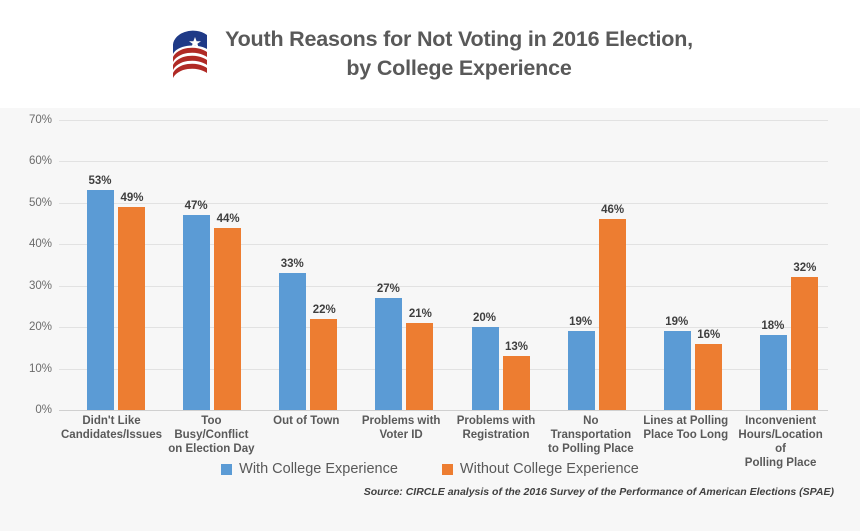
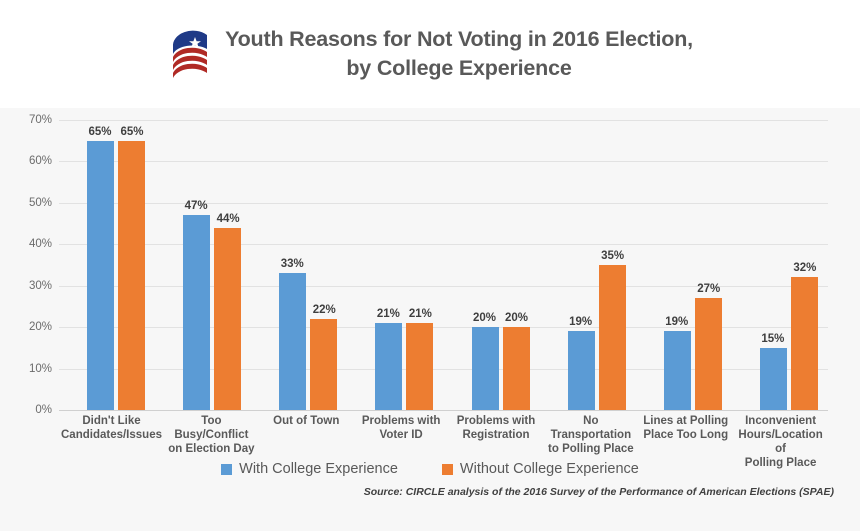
With College Experience/Didn't Like Candidates/Issues: 53% -> 65%
Without College Experience/Didn't Like Candidates/Issues: 49% -> 65%
With College Experience/Problems with Voter ID: 27% -> 21%
Without College Experience/Problems with Registration: 13% -> 20%
Without College Experience/No Transportation to Polling Place: 46% -> 35%
Without College Experience/Lines at Polling Place Too Long: 16% -> 27%
With College Experience/Inconvenient Hours/Location of Polling Place: 18% -> 15%
